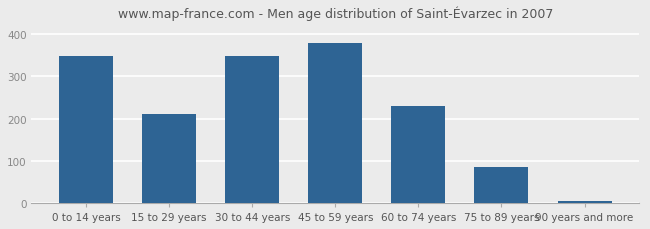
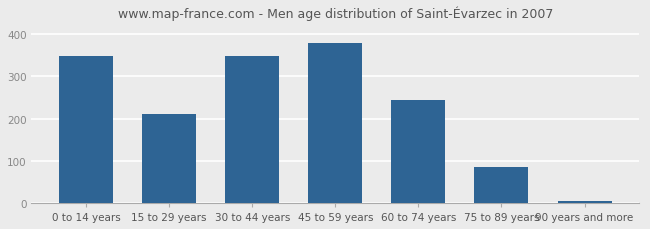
60 to 74 years: 230 -> 244
